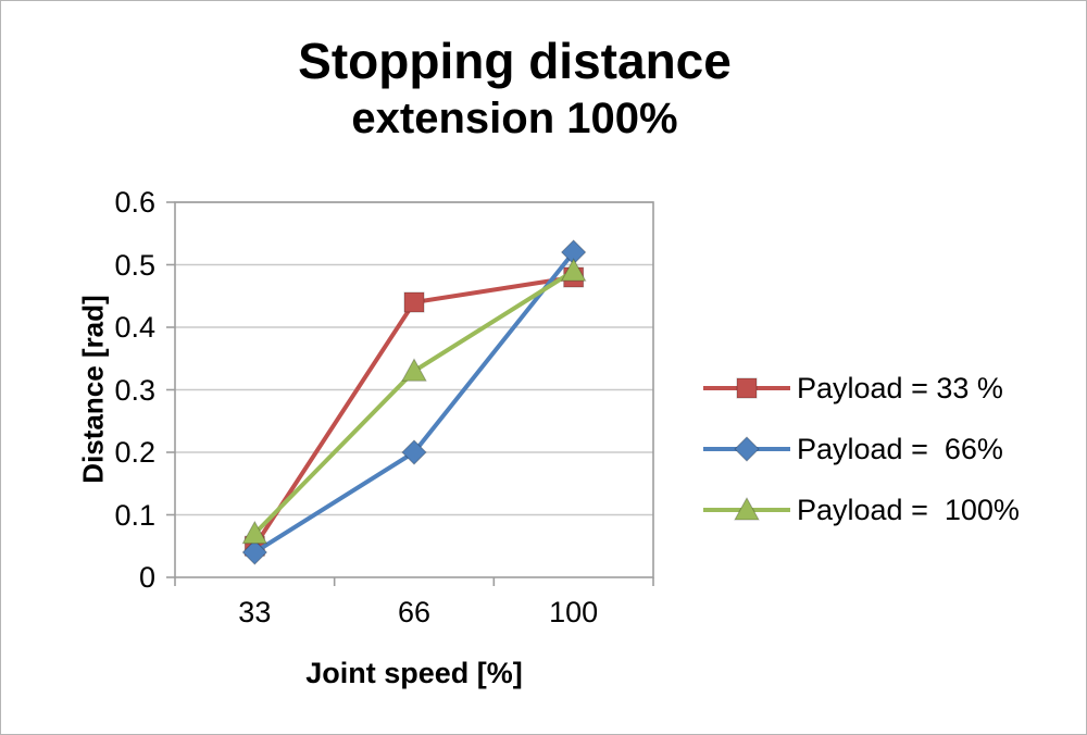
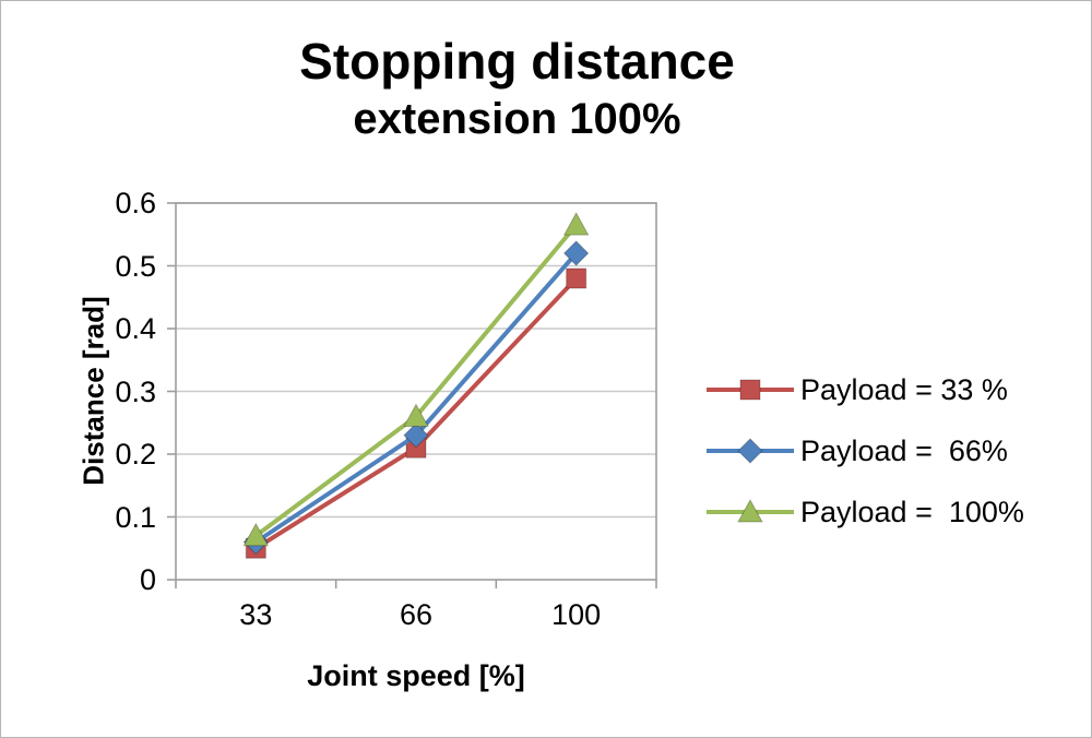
Payload = 66%/33: 0.04 -> 0.06
Payload = 33 %/66: 0.44 -> 0.21
Payload = 66%/66: 0.20 -> 0.23
Payload = 100%/66: 0.33 -> 0.26
Payload = 100%/100: 0.49 -> 0.56
